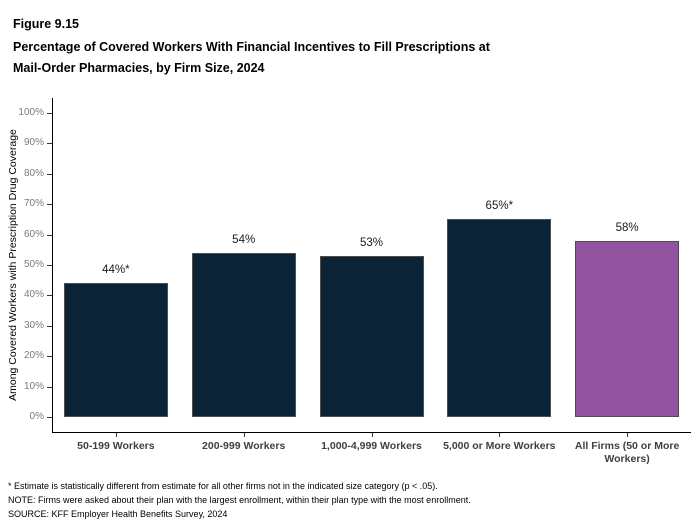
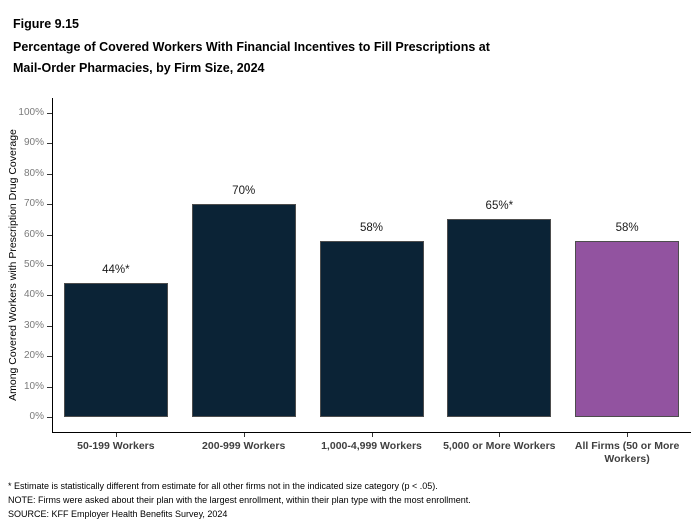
200-999 Workers: 54% -> 70%
1,000-4,999 Workers: 53% -> 58%
